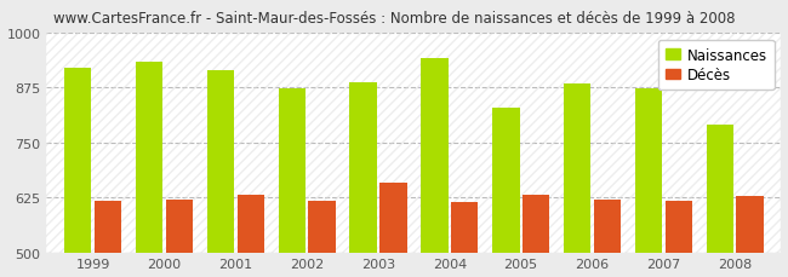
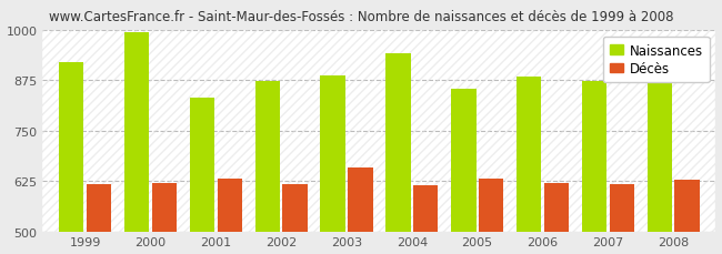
Naissances/2000: 935 -> 993
Naissances/2001: 915 -> 832
Naissances/2005: 830 -> 855
Naissances/2008: 790 -> 868
